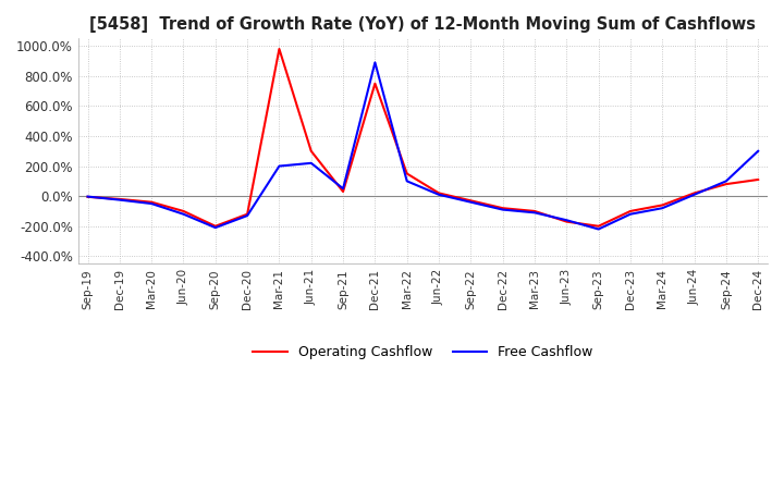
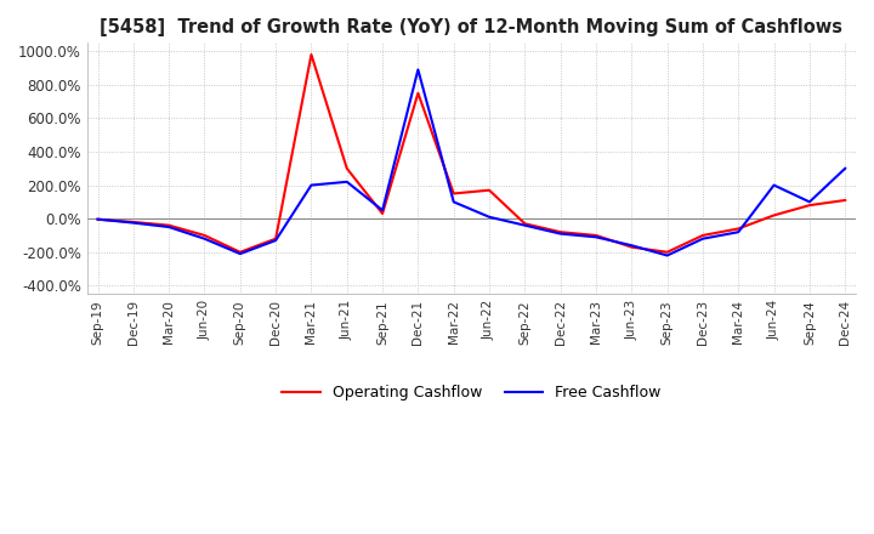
Operating Cashflow/Jun-22: 20% -> 170%
Free Cashflow/Jun-24: 10% -> 200%
